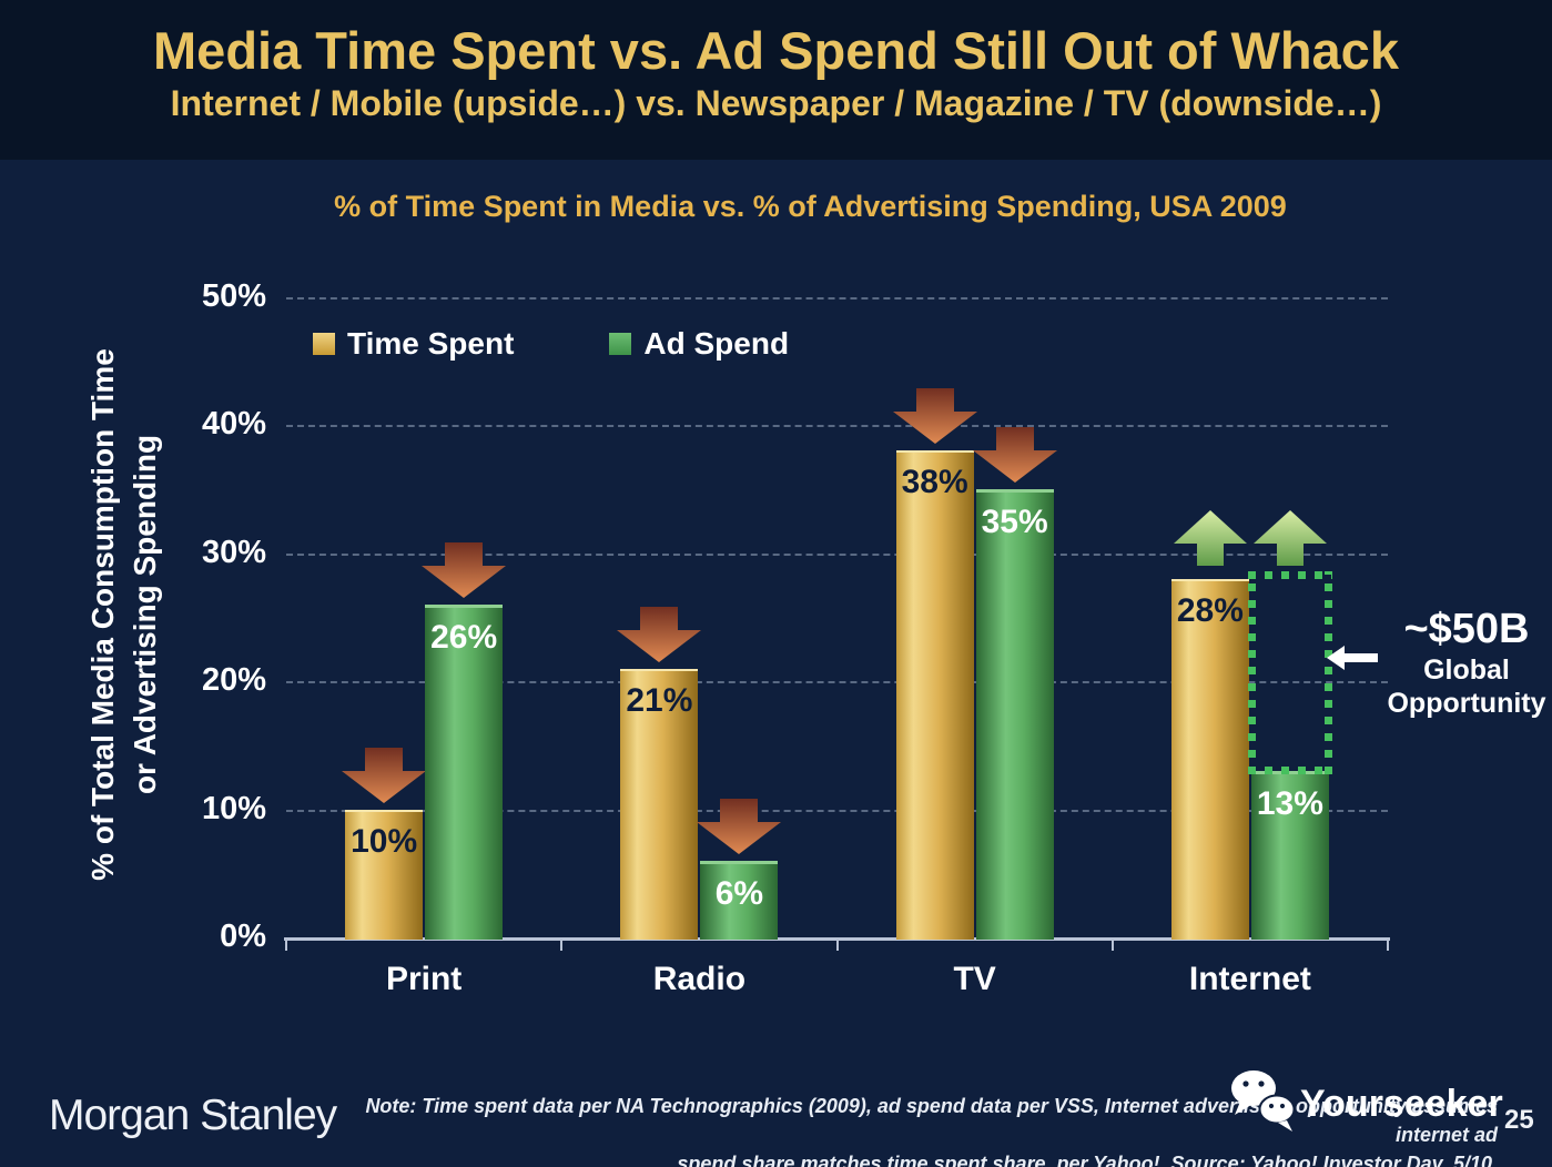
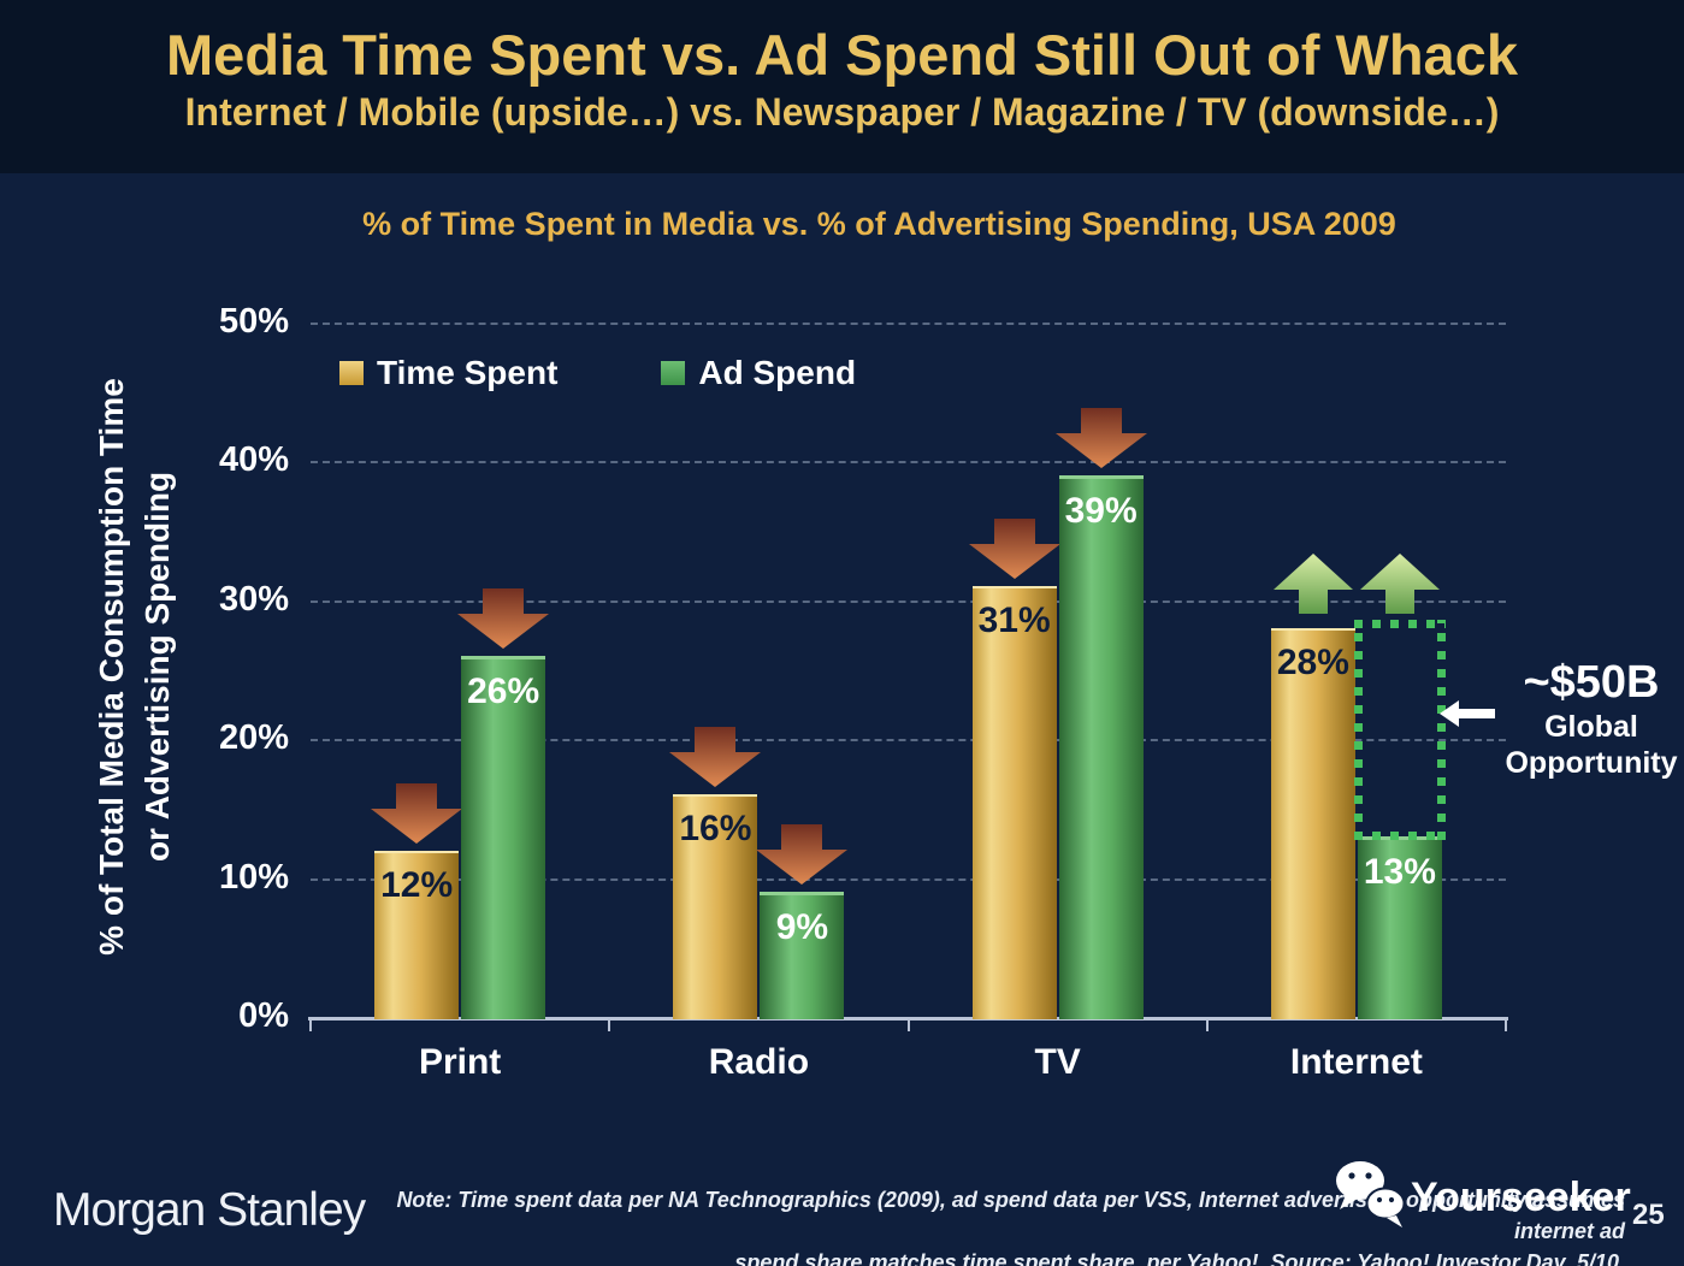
Time Spent/Print: 10% -> 12%
Time Spent/Radio: 21% -> 16%
Ad Spend/Radio: 6% -> 9%
Time Spent/TV: 38% -> 31%
Ad Spend/TV: 35% -> 39%
